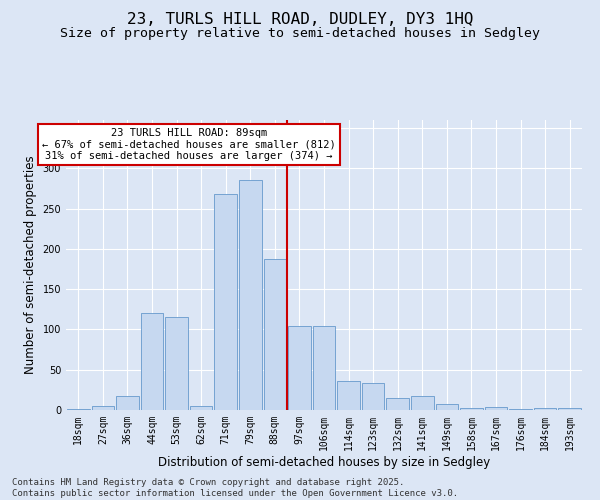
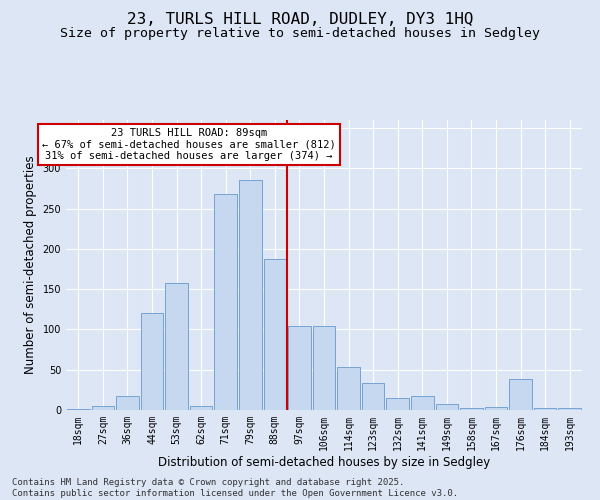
53sqm: 115 -> 158
114sqm: 36 -> 54
176sqm: 1 -> 38
